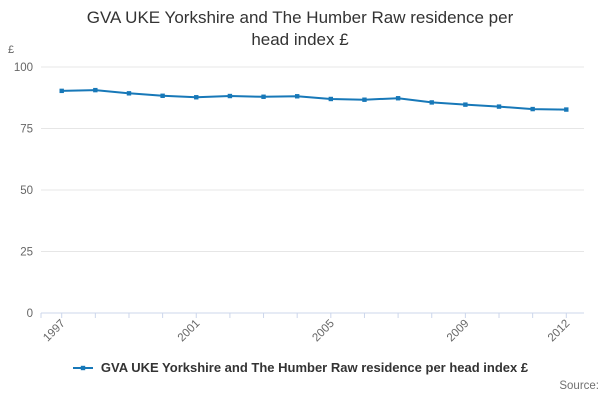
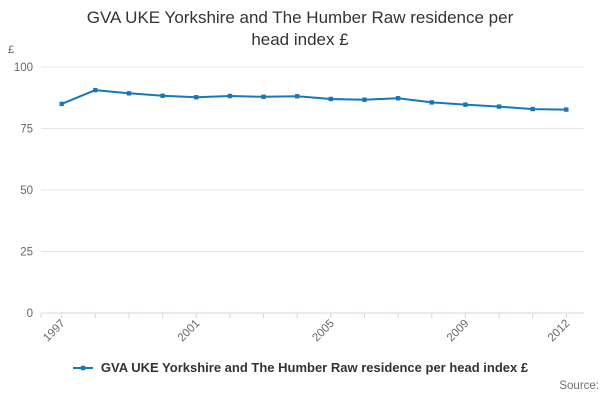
1997: 90 -> 85
